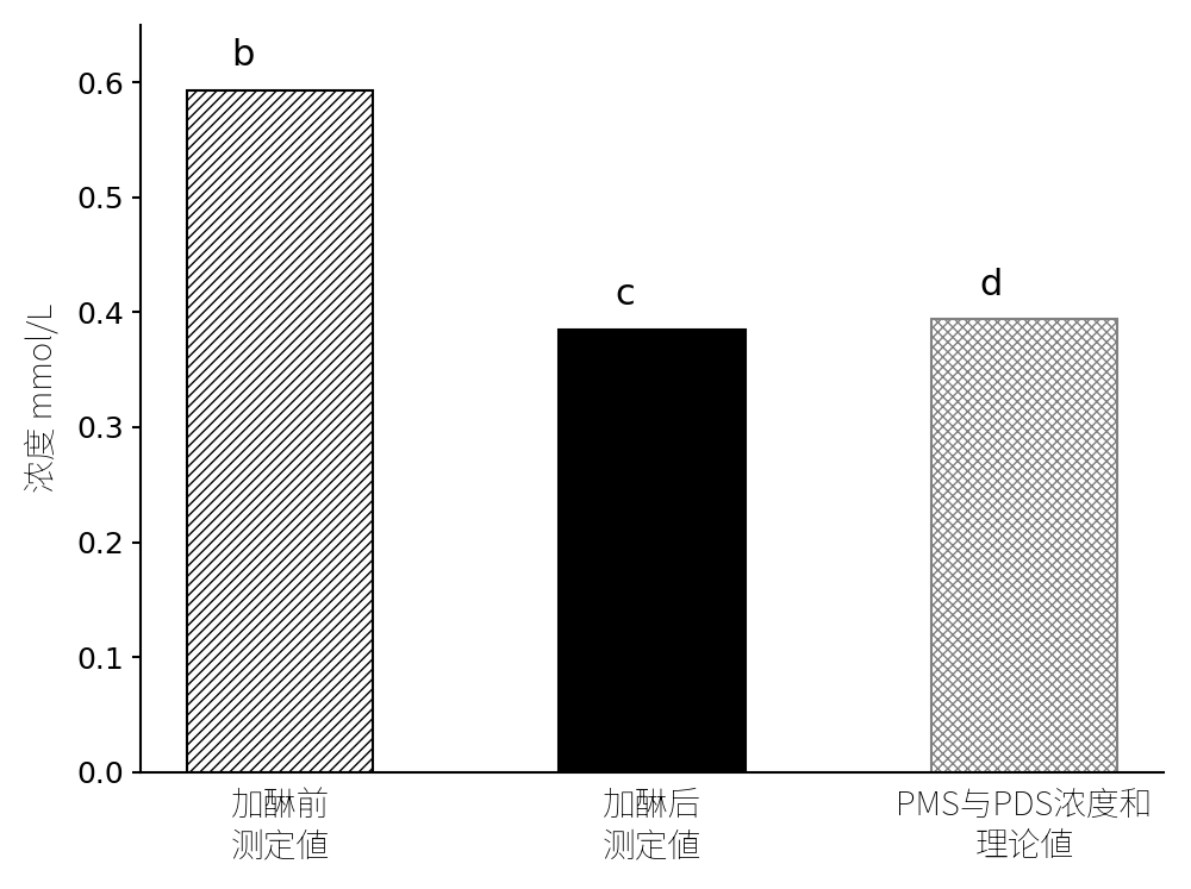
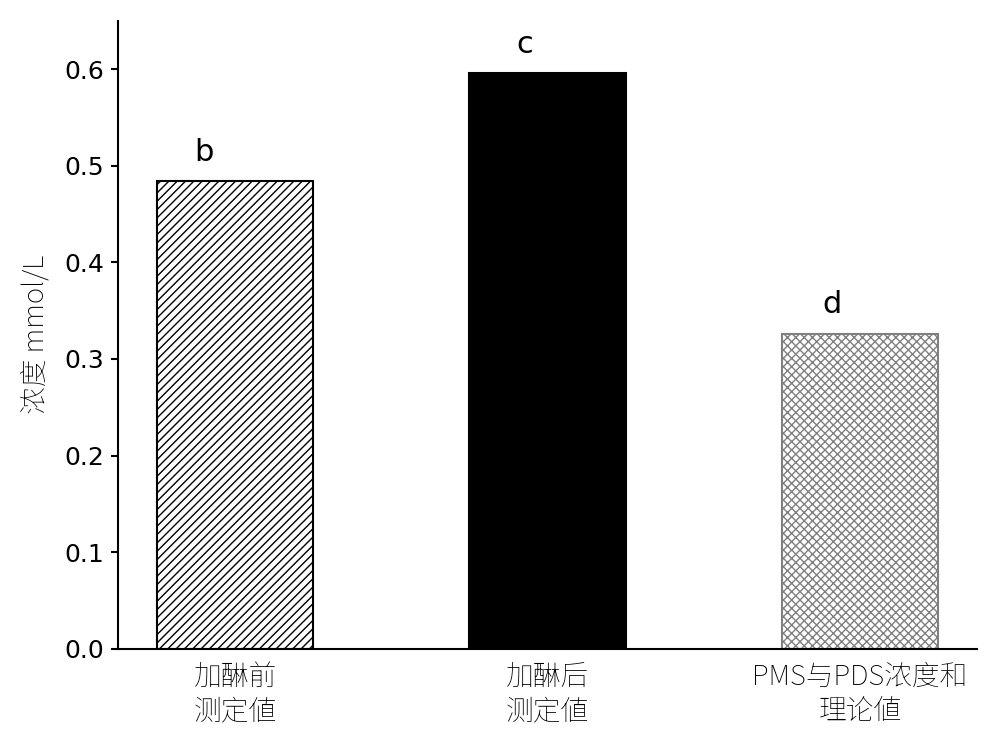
加醂前 测定値: 0.593 -> 0.484
加醂后 测定値: 0.385 -> 0.596
PMS与PDS浓度和 理论値: 0.394 -> 0.326
